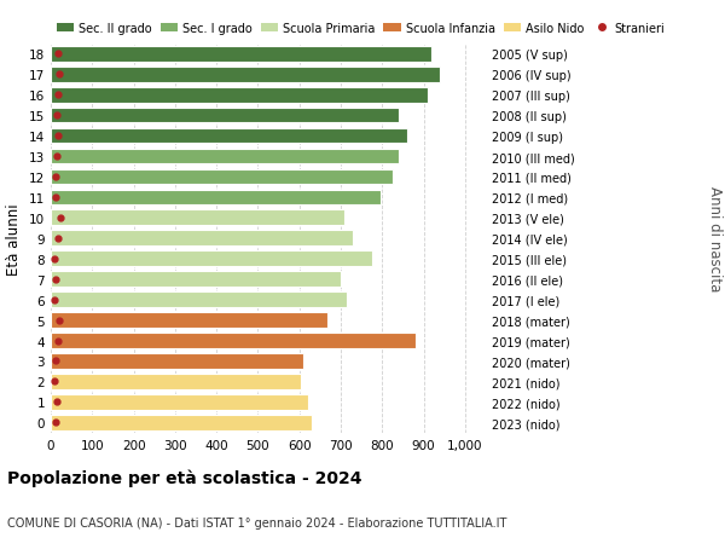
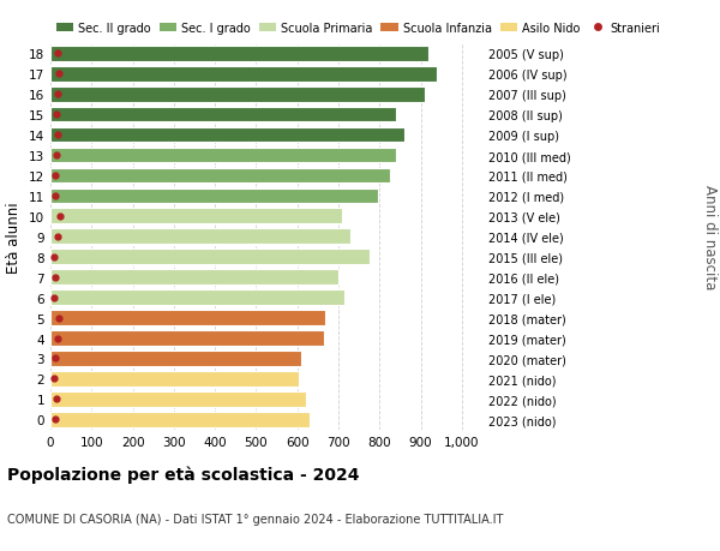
4: 880 -> 665
